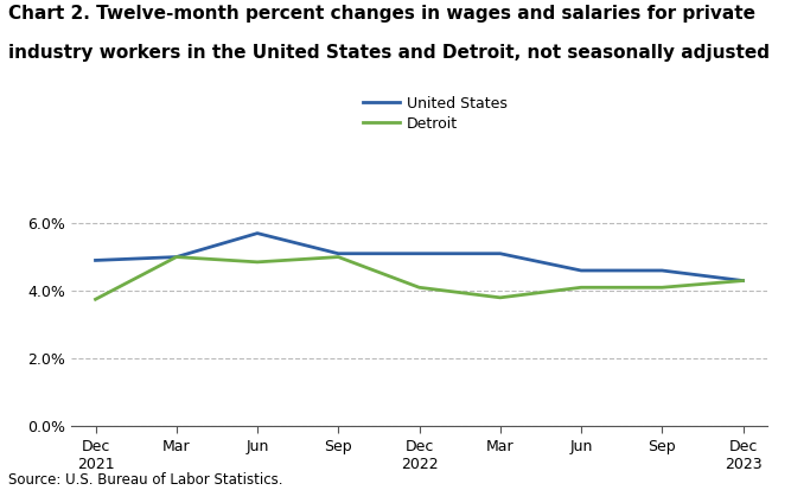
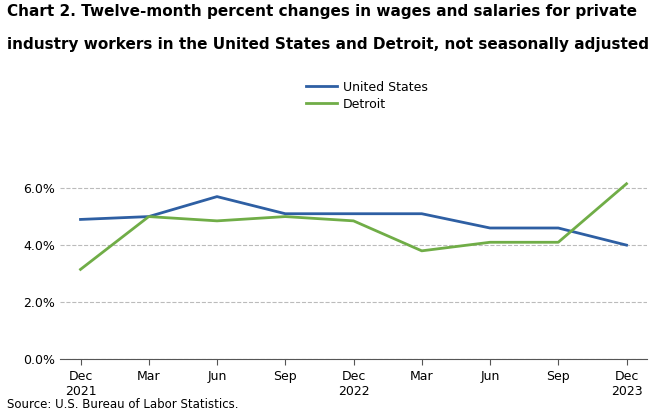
Detroit/Dec 2021: 3.75% -> 3.15%
Detroit/Dec 2022: 4.10% -> 4.85%
United States/Dec 2023: 4.3% -> 4.0%
Detroit/Dec 2023: 4.30% -> 6.15%
